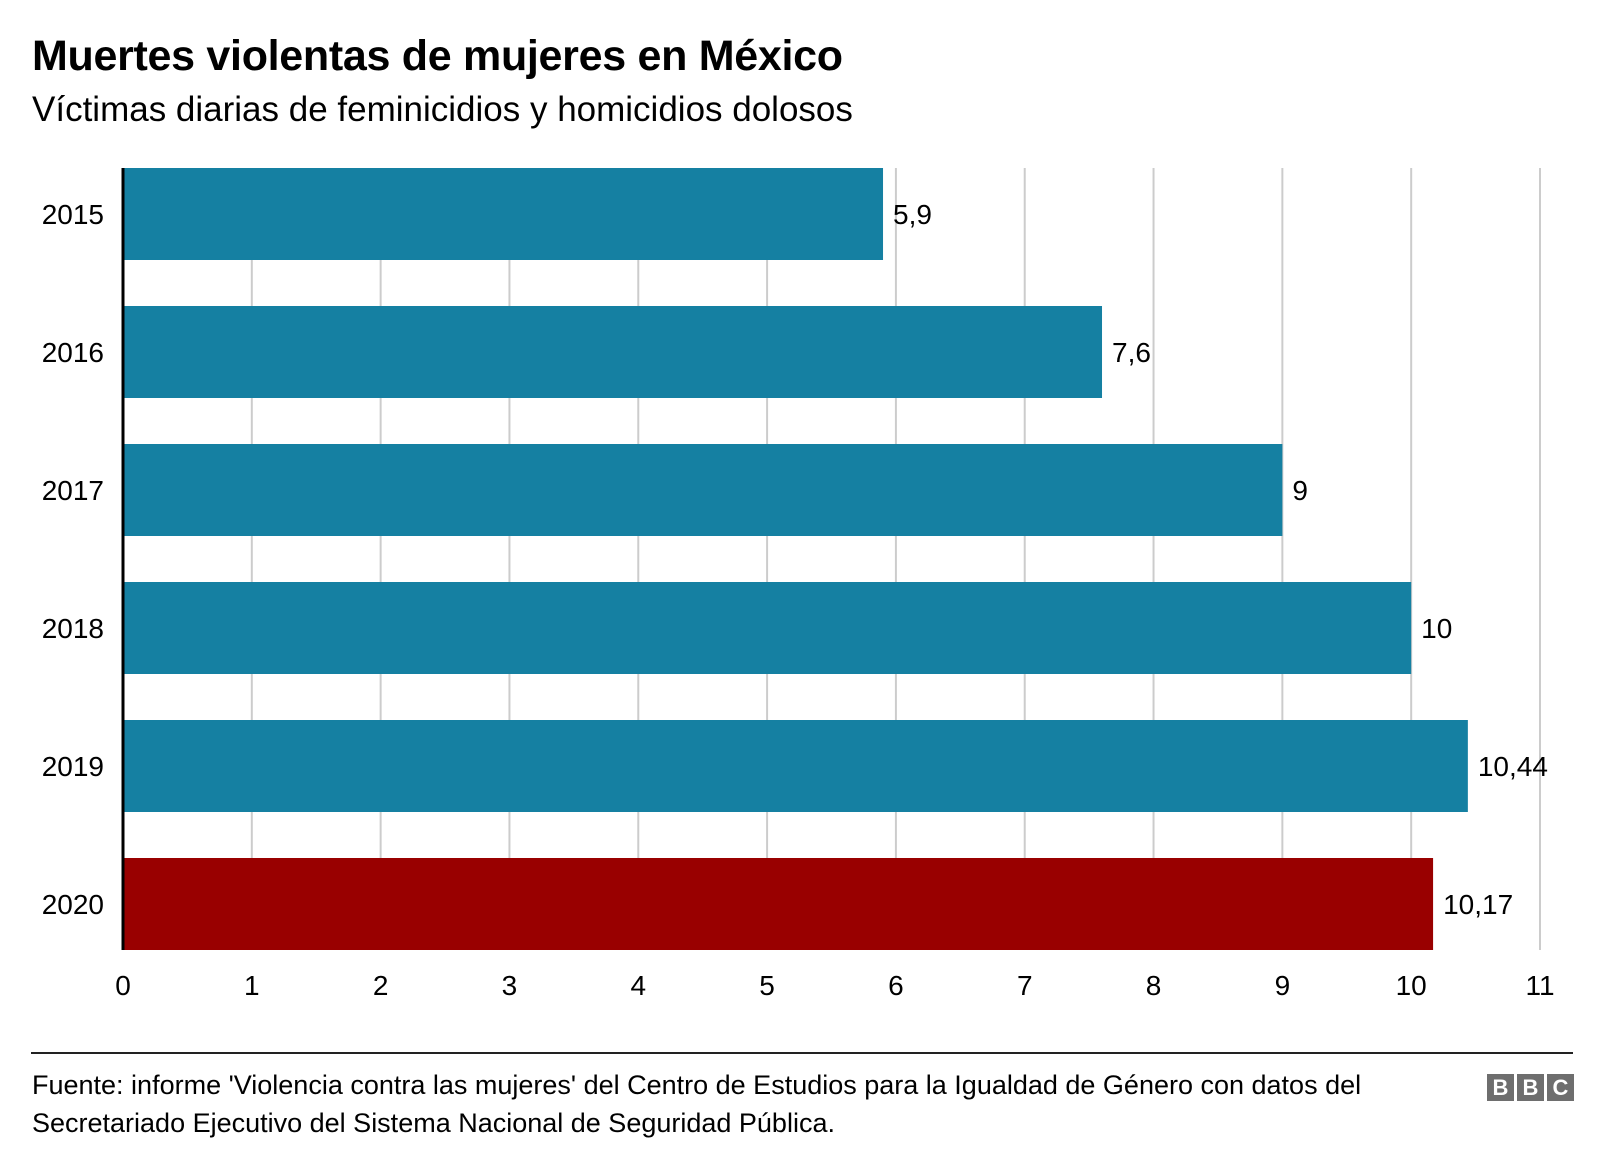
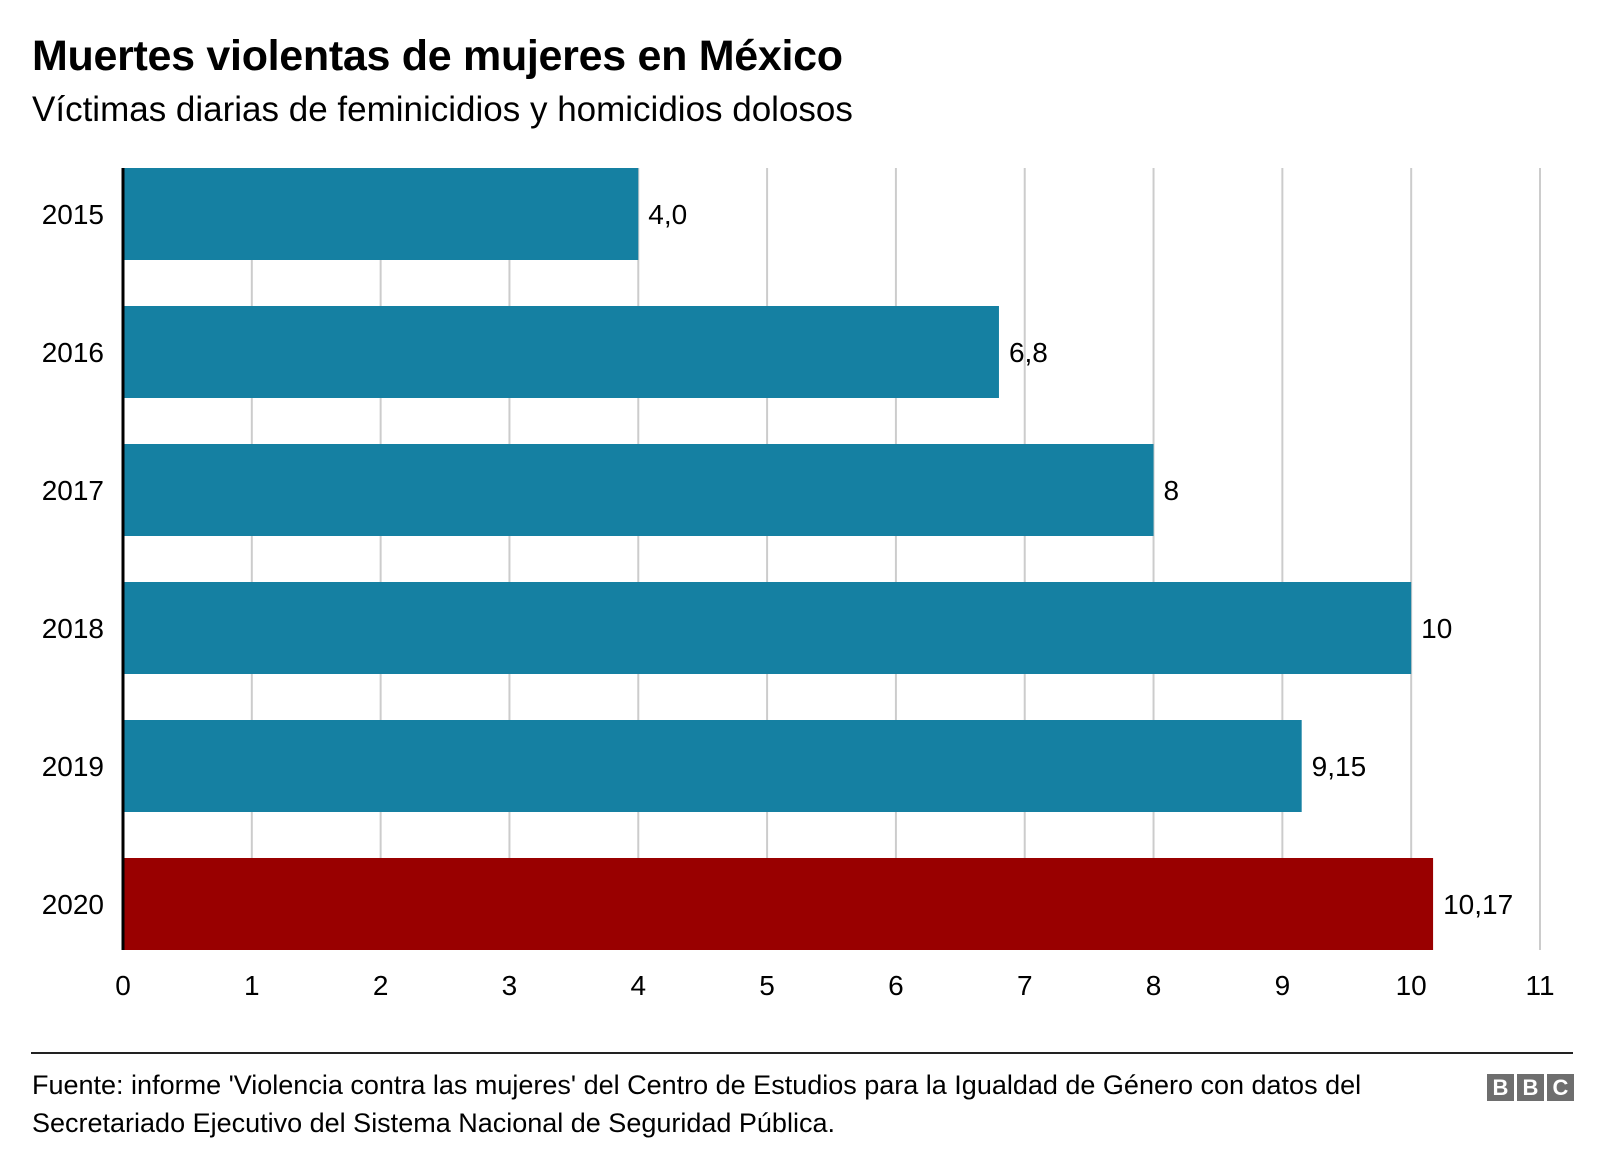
2015: 5,9 -> 4,0
2016: 7,6 -> 6,8
2017: 9 -> 8
2019: 10,44 -> 9,15
